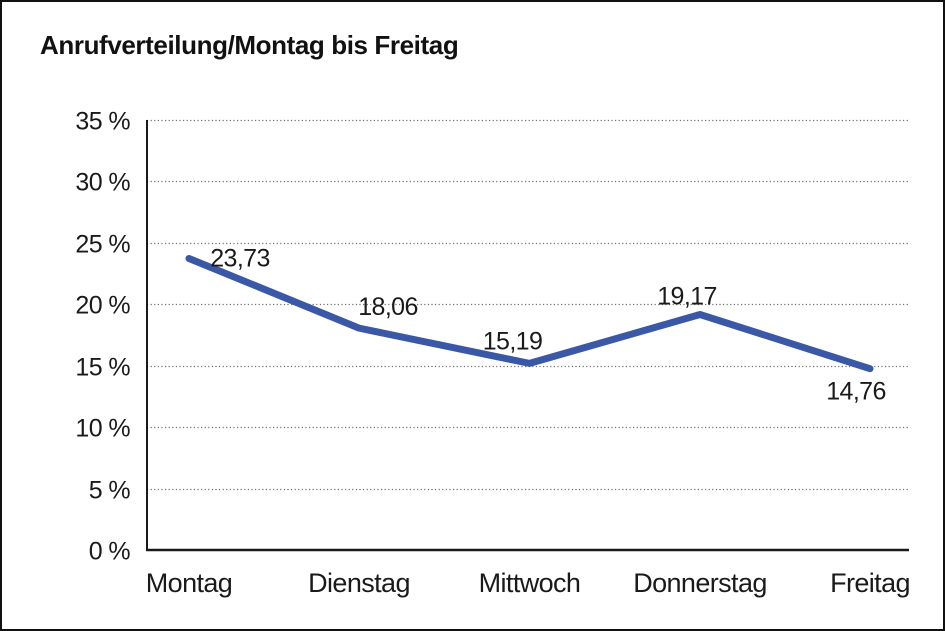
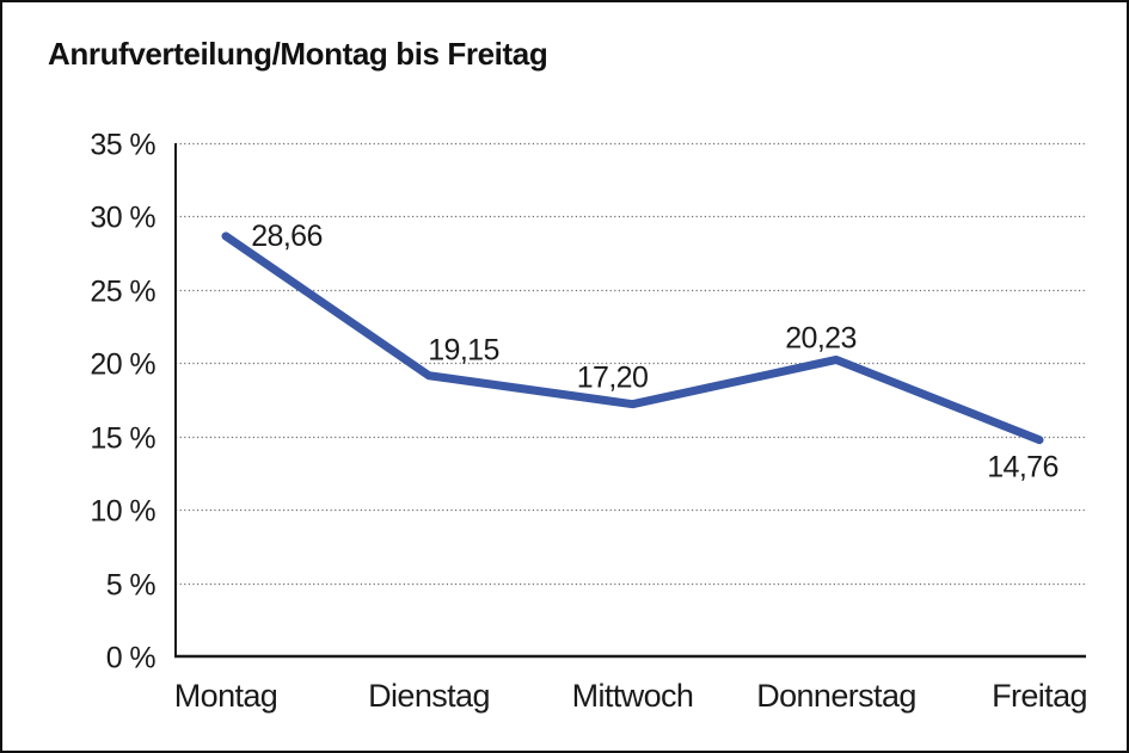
Montag: 23,73 -> 28,66
Dienstag: 18,06 -> 19,15
Mittwoch: 15,19 -> 17,20
Donnerstag: 19,17 -> 20,23
